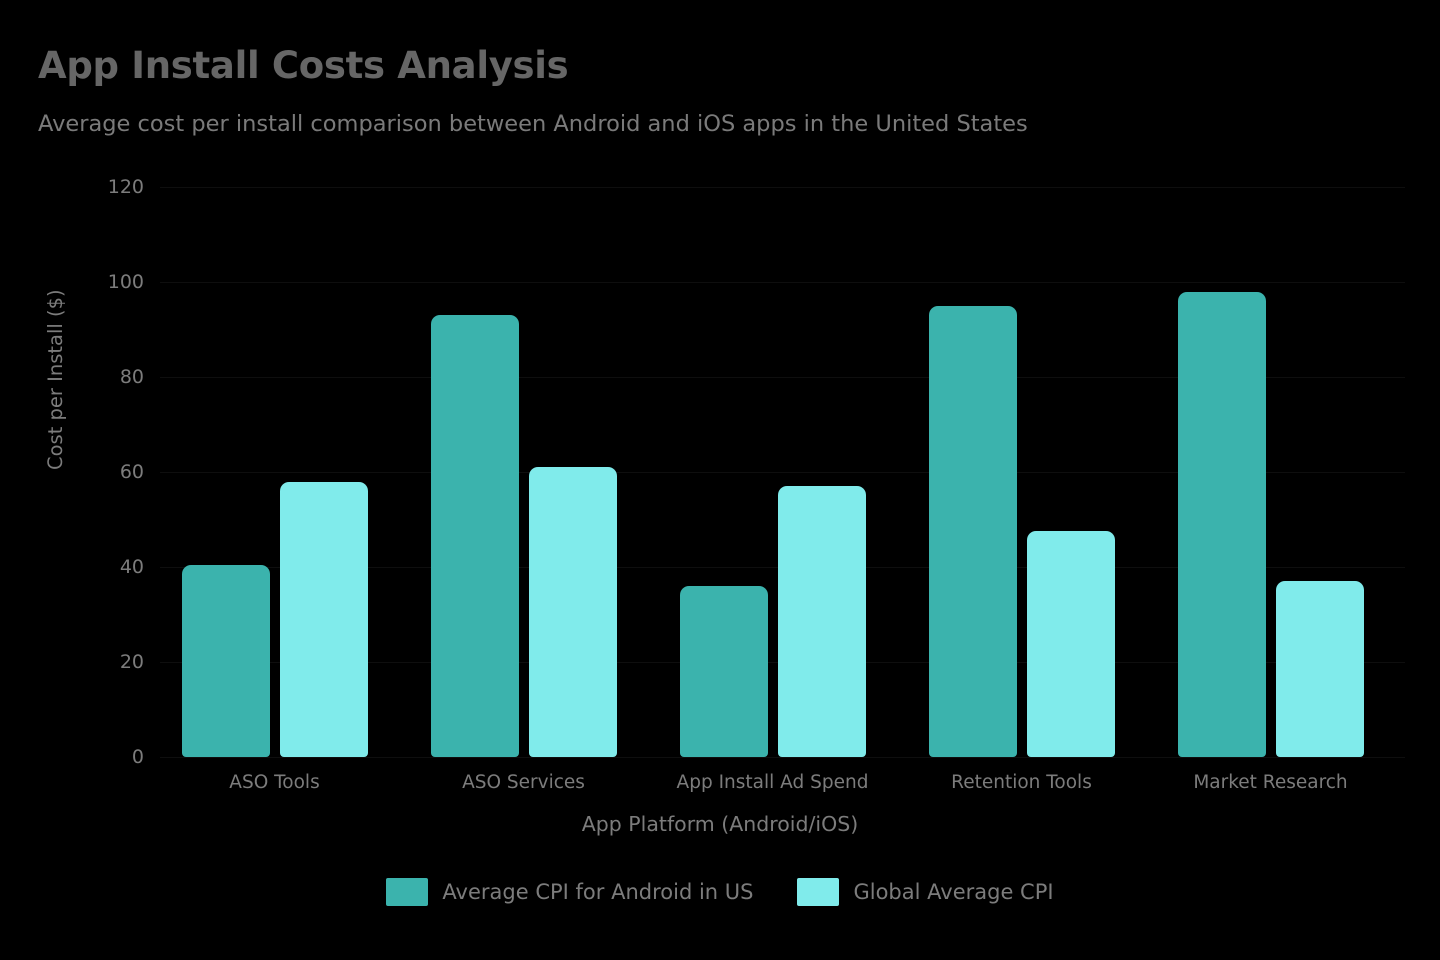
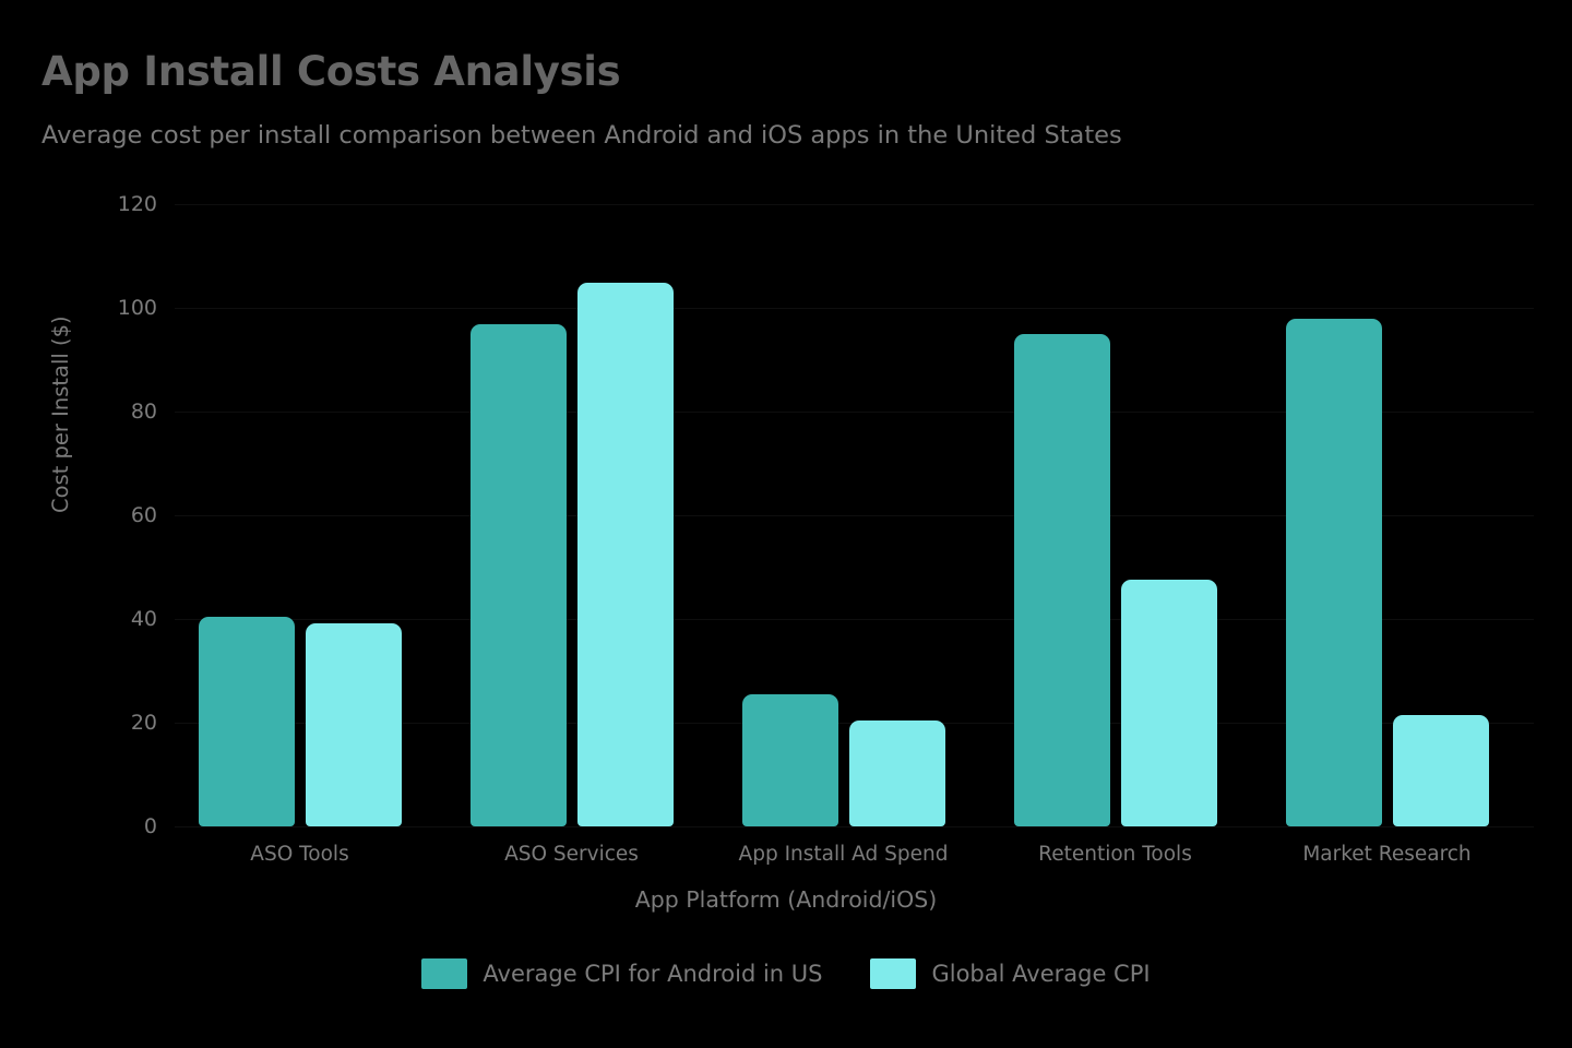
Global Average CPI/ASO Tools: 58 -> 39
Average CPI for Android in US/ASO Services: 93 -> 97
Global Average CPI/ASO Services: 61 -> 105
Average CPI for Android in US/App Install Ad Spend: 36 -> 26
Global Average CPI/App Install Ad Spend: 57 -> 20
Global Average CPI/Market Research: 37 -> 22
